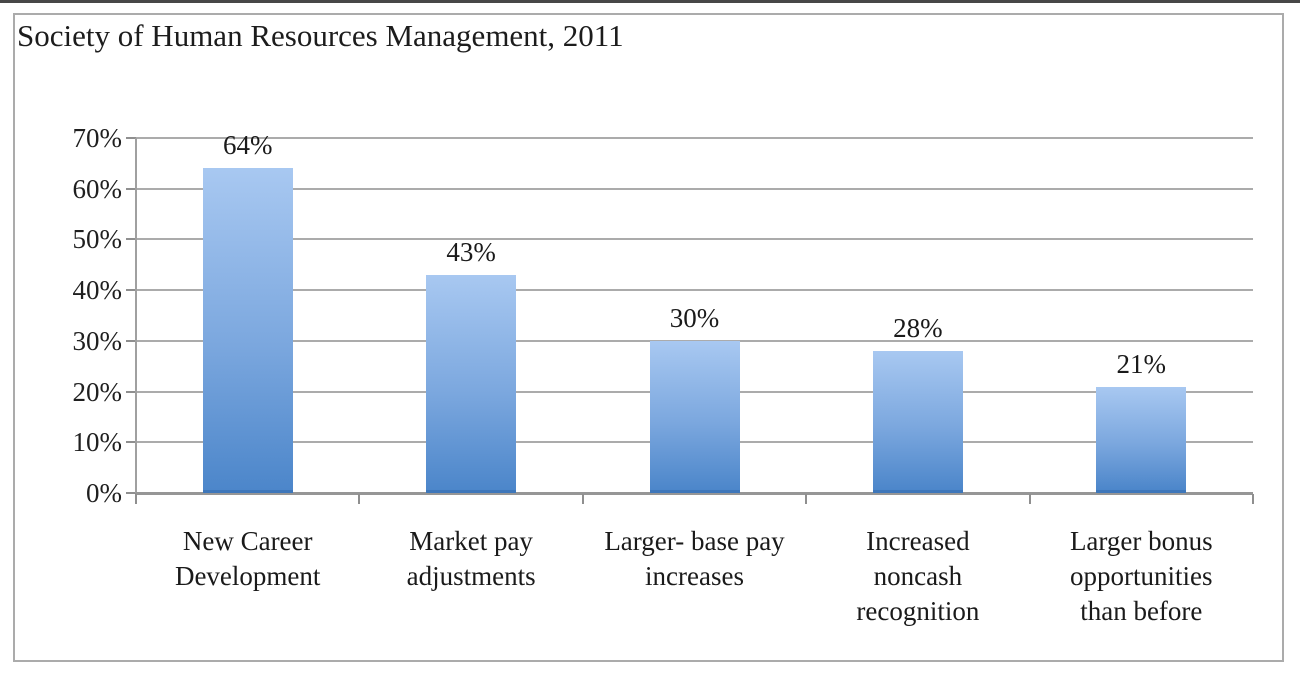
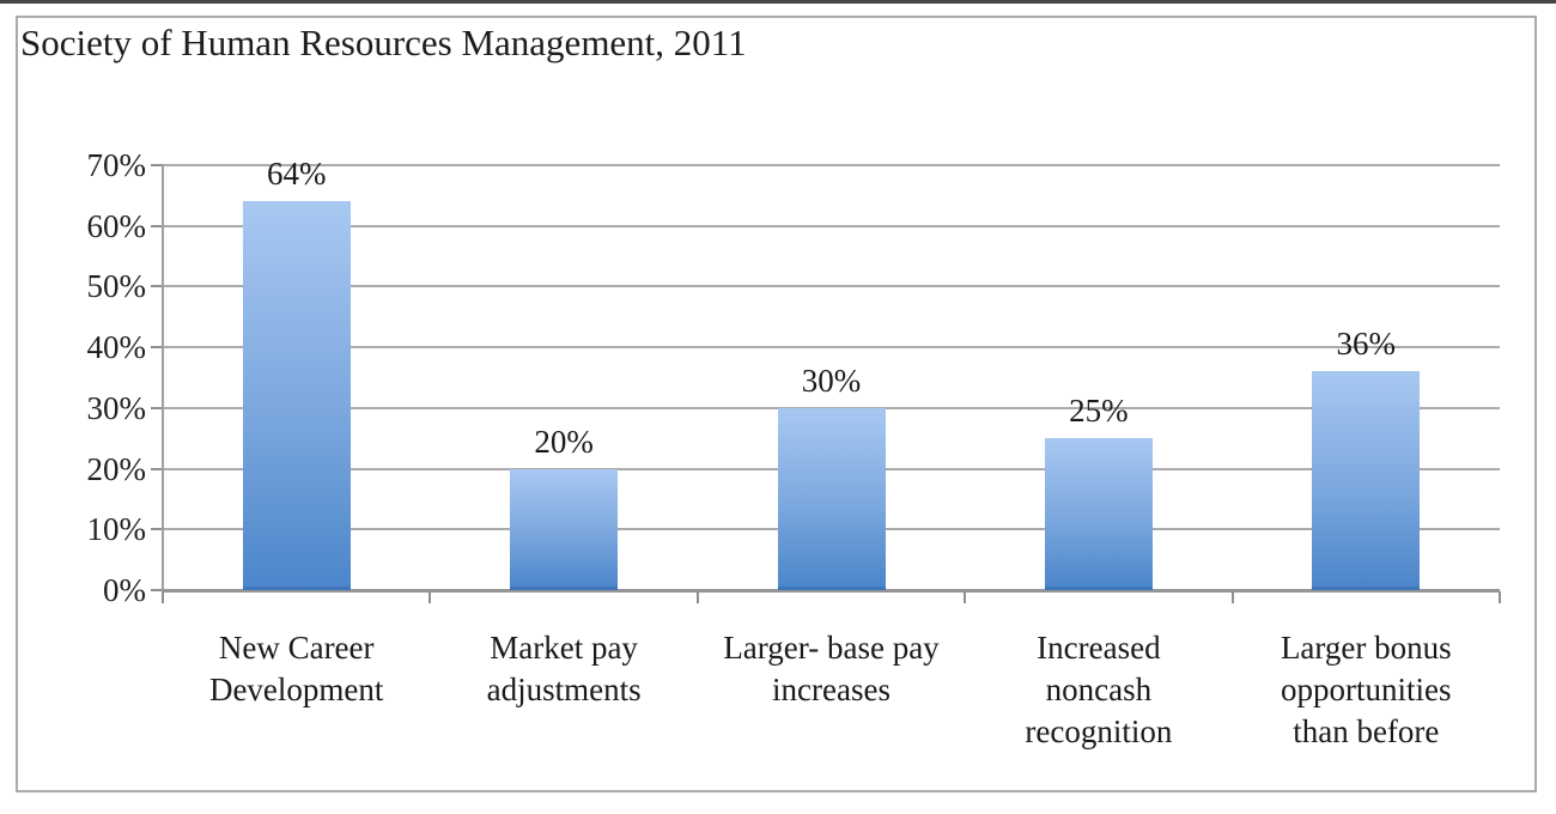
Market pay adjustments: 43% -> 20%
Increased noncash recognition: 28% -> 25%
Larger bonus opportunities than before: 21% -> 36%
